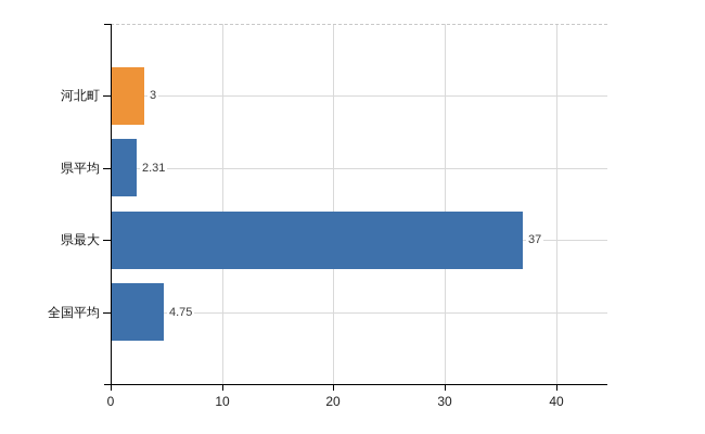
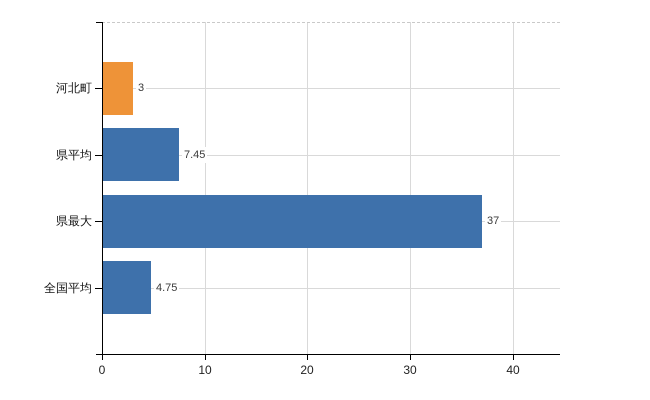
県平均: 2.31 -> 7.45
